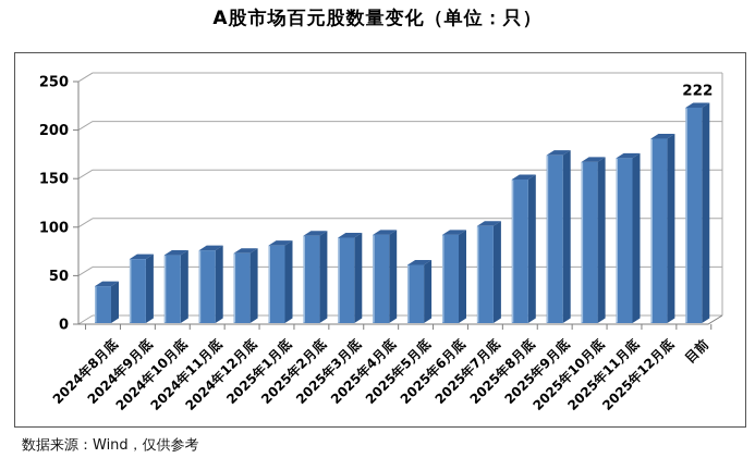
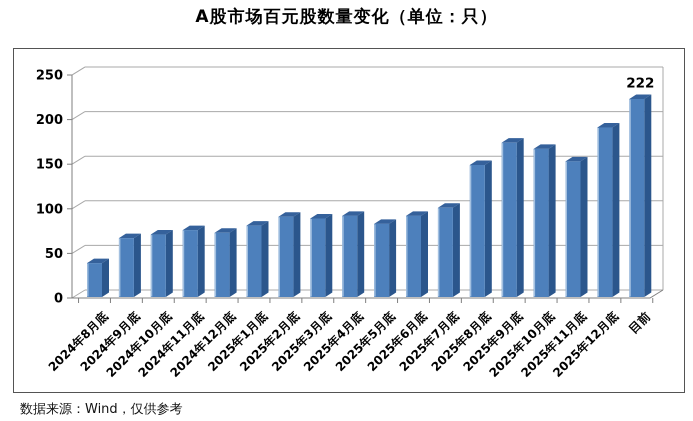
2025年5月底: 60 -> 80
2025年11月底: 170 -> 150
